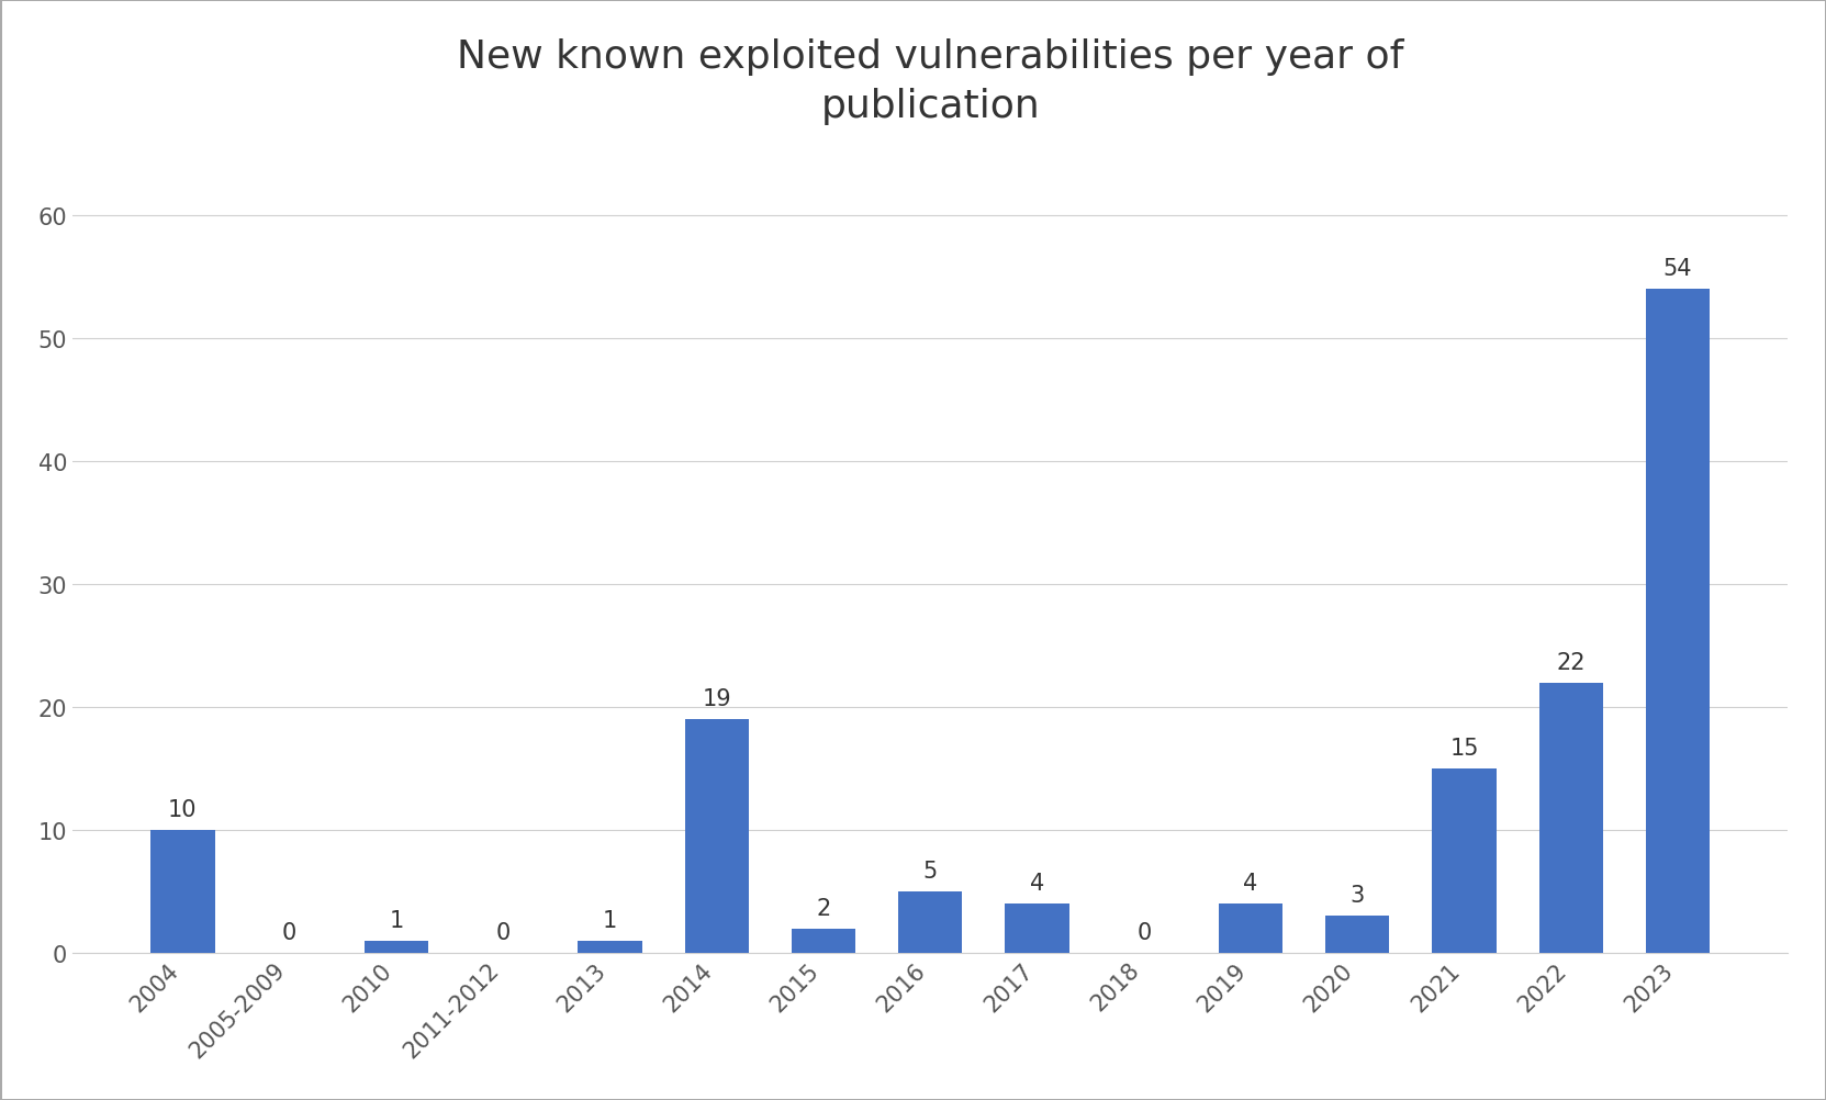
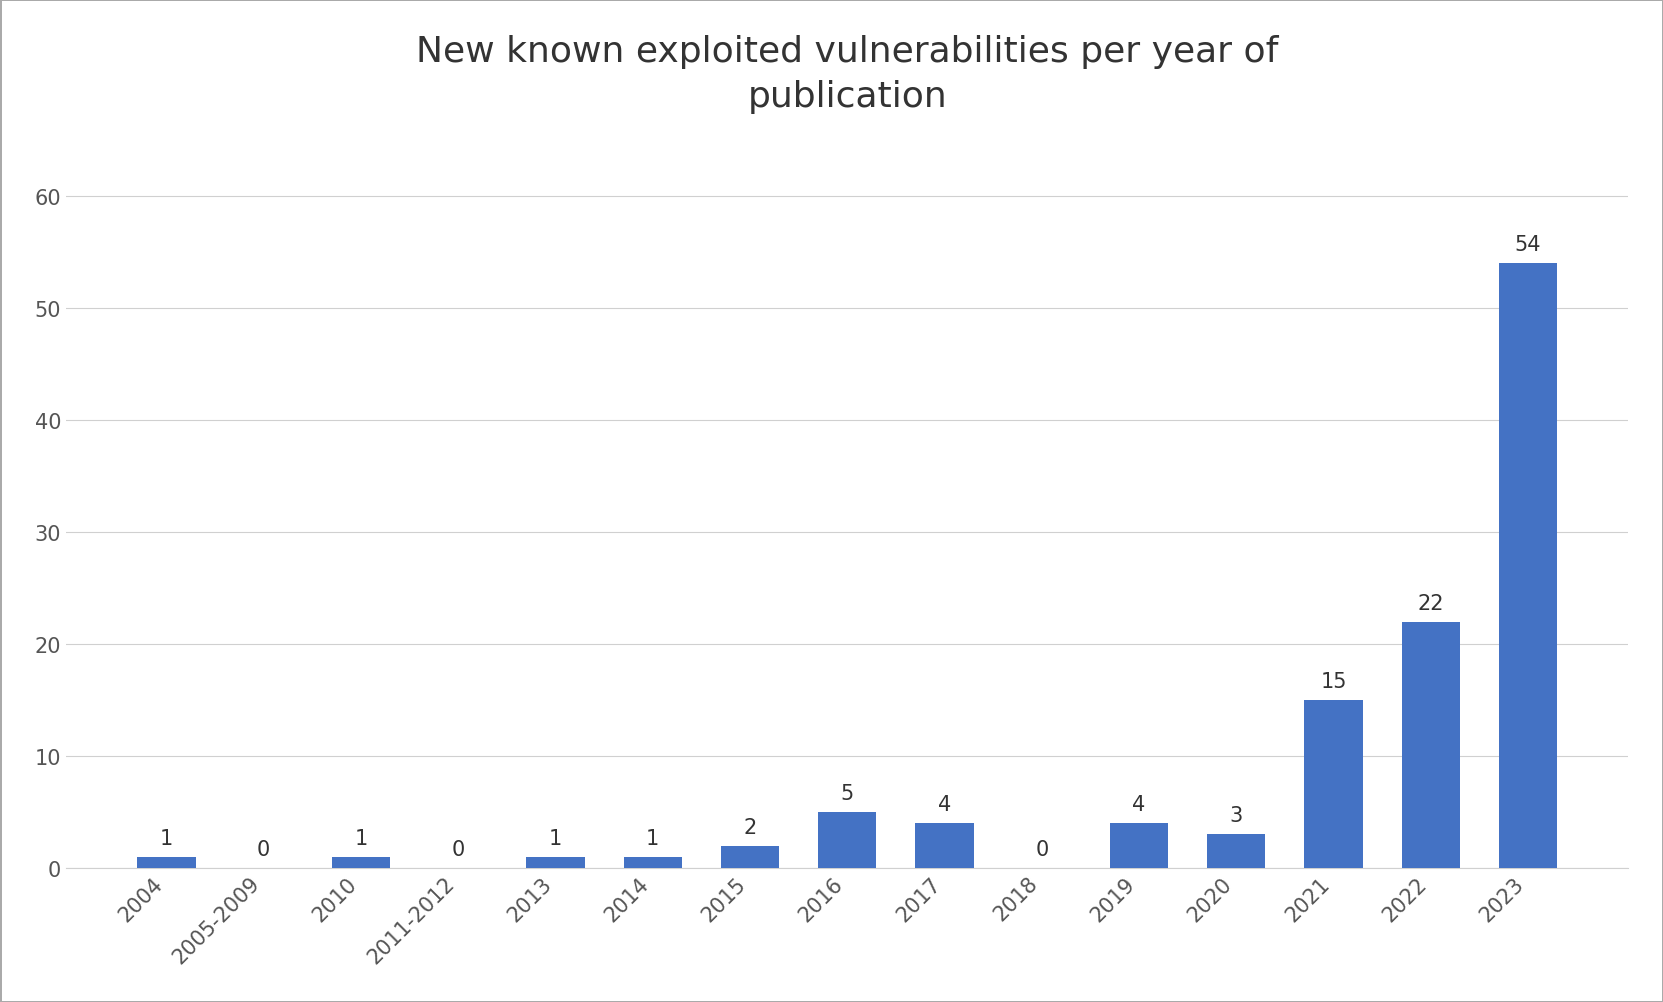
2004: 10 -> 1
2014: 19 -> 1
